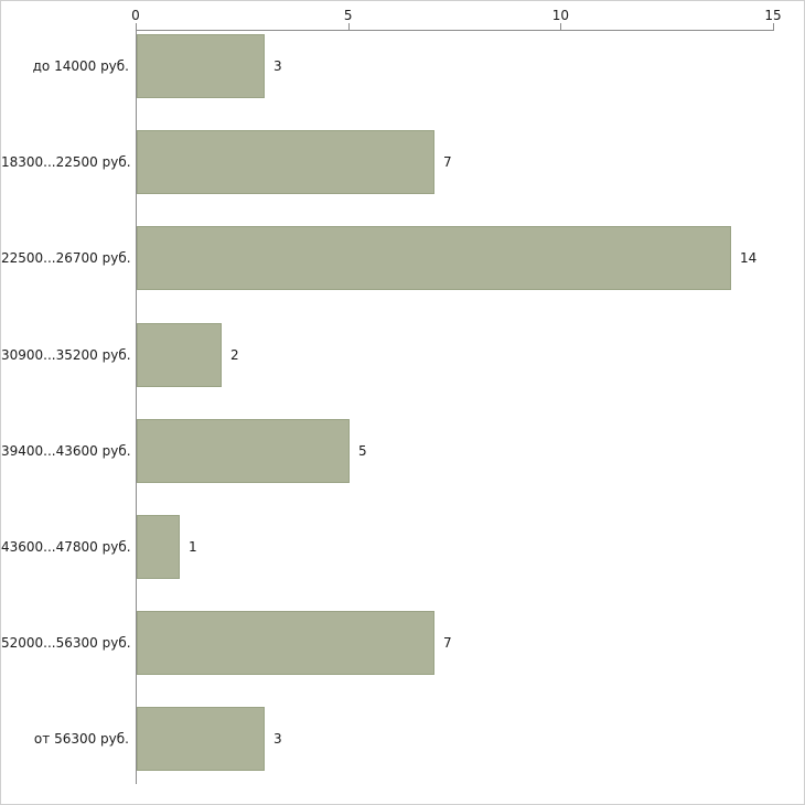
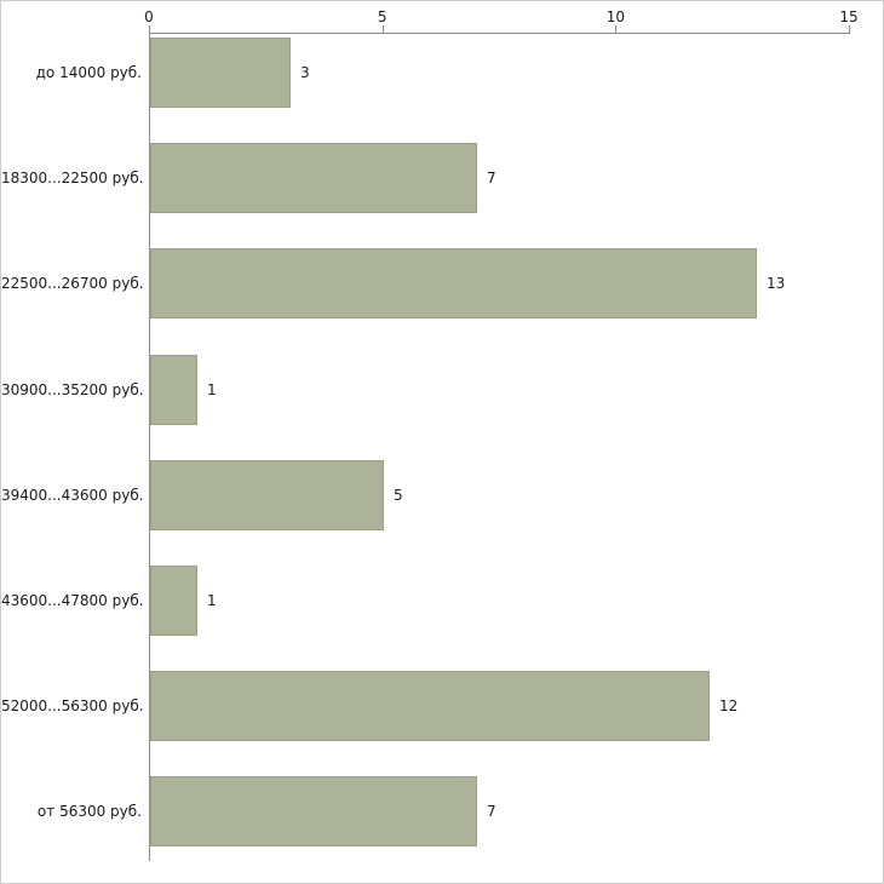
22500...26700 руб.: 14 -> 13
30900...35200 руб.: 2 -> 1
52000...56300 руб.: 7 -> 12
от 56300 руб.: 3 -> 7
